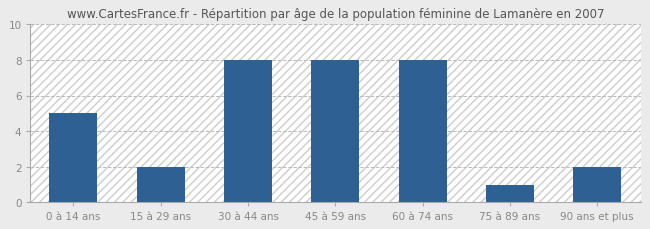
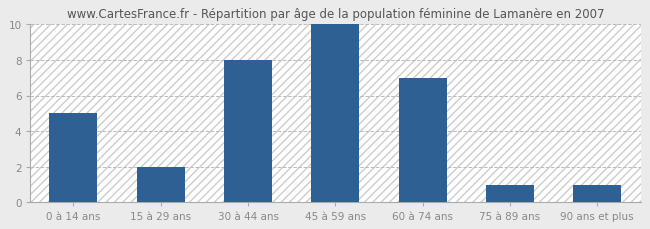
45 à 59 ans: 8 -> 10
60 à 74 ans: 8 -> 7
90 ans et plus: 2 -> 1
